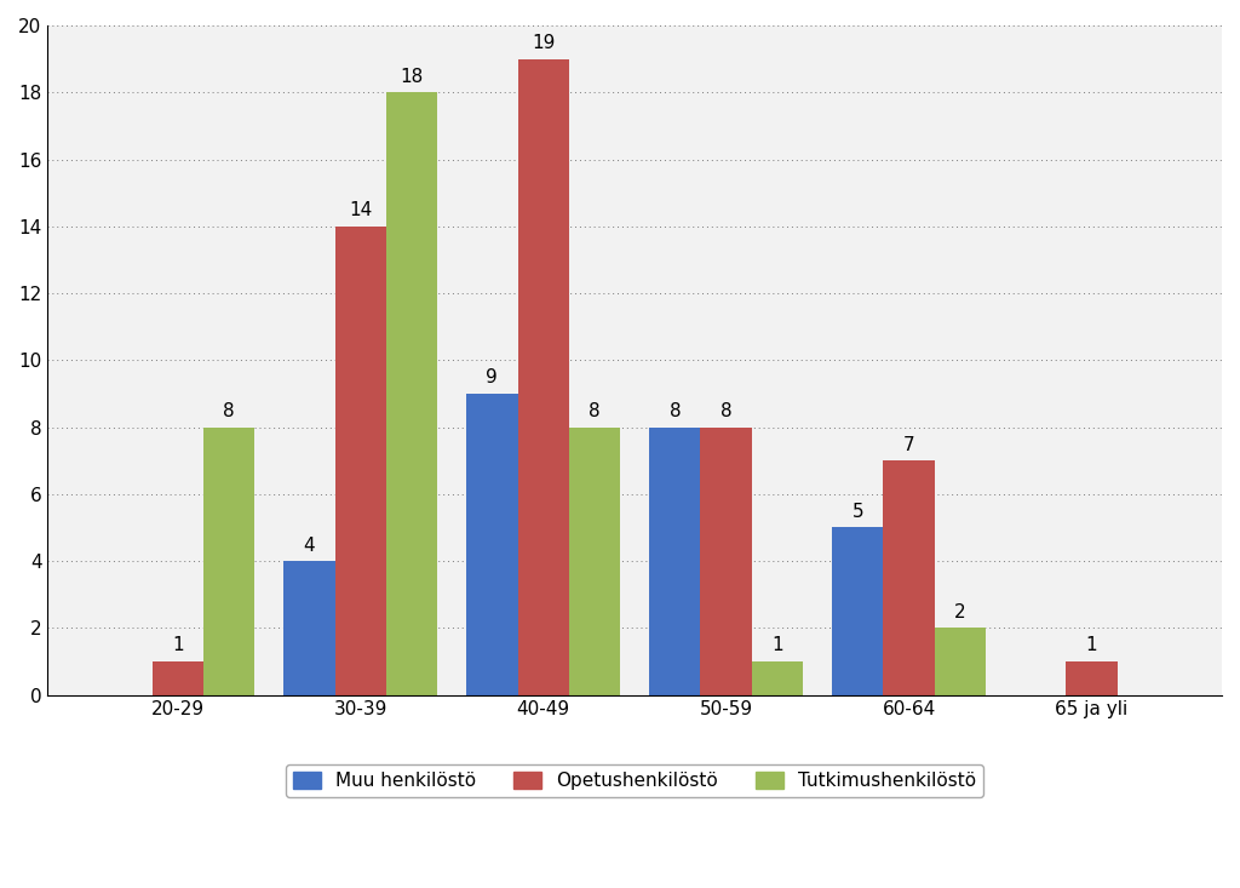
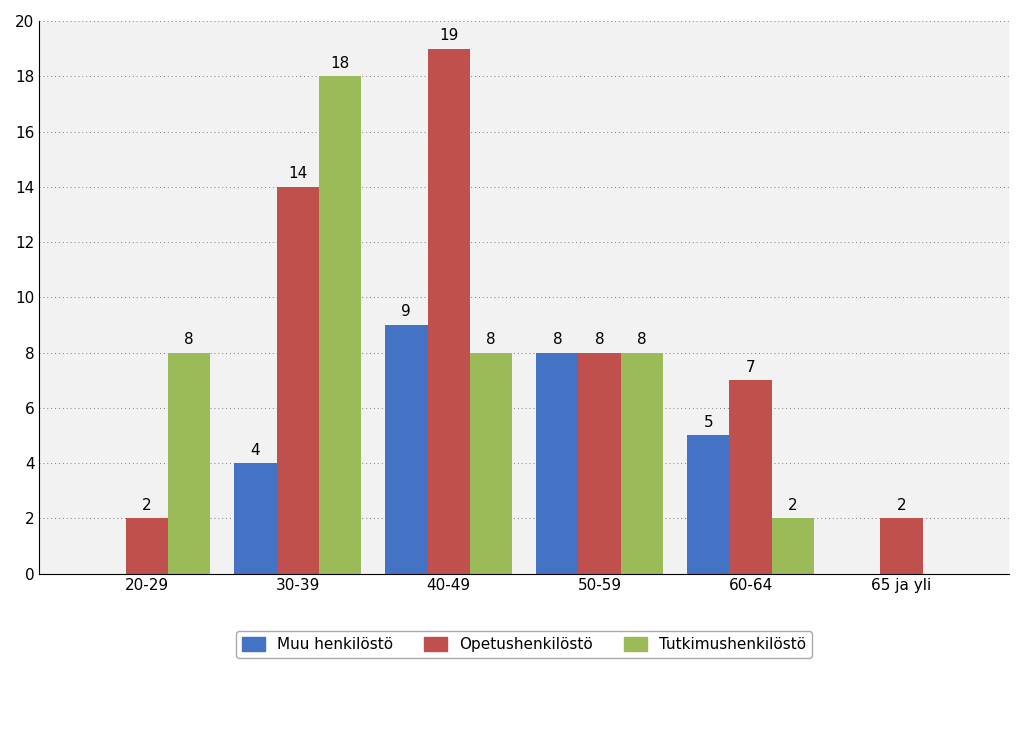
Opetushenkilöstö/20-29: 1 -> 2
Tutkimushenkilöstö/50-59: 1 -> 8
Opetushenkilöstö/65 ja yli: 1 -> 2
